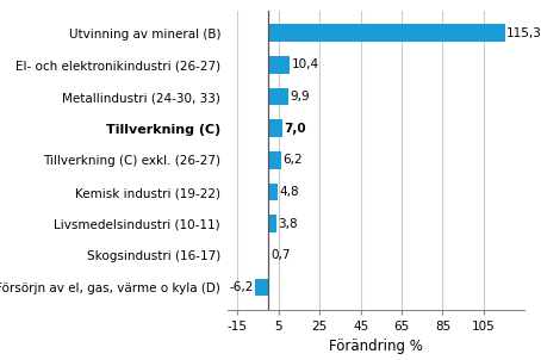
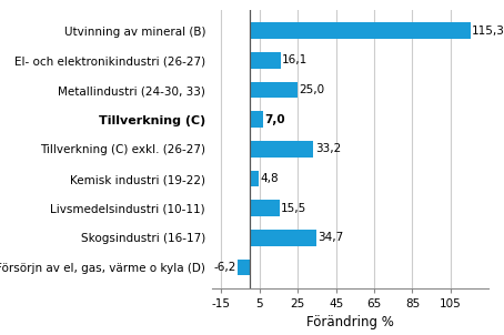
El- och elektronikindustri (26-27): 10,4 -> 16,1
Metallindustri (24-30, 33): 9,9 -> 25,0
Tillverkning (C) exkl. (26-27): 6,2 -> 33,2
Livsmedelsindustri (10-11): 3,8 -> 15,5
Skogsindustri (16-17): 0,7 -> 34,7
